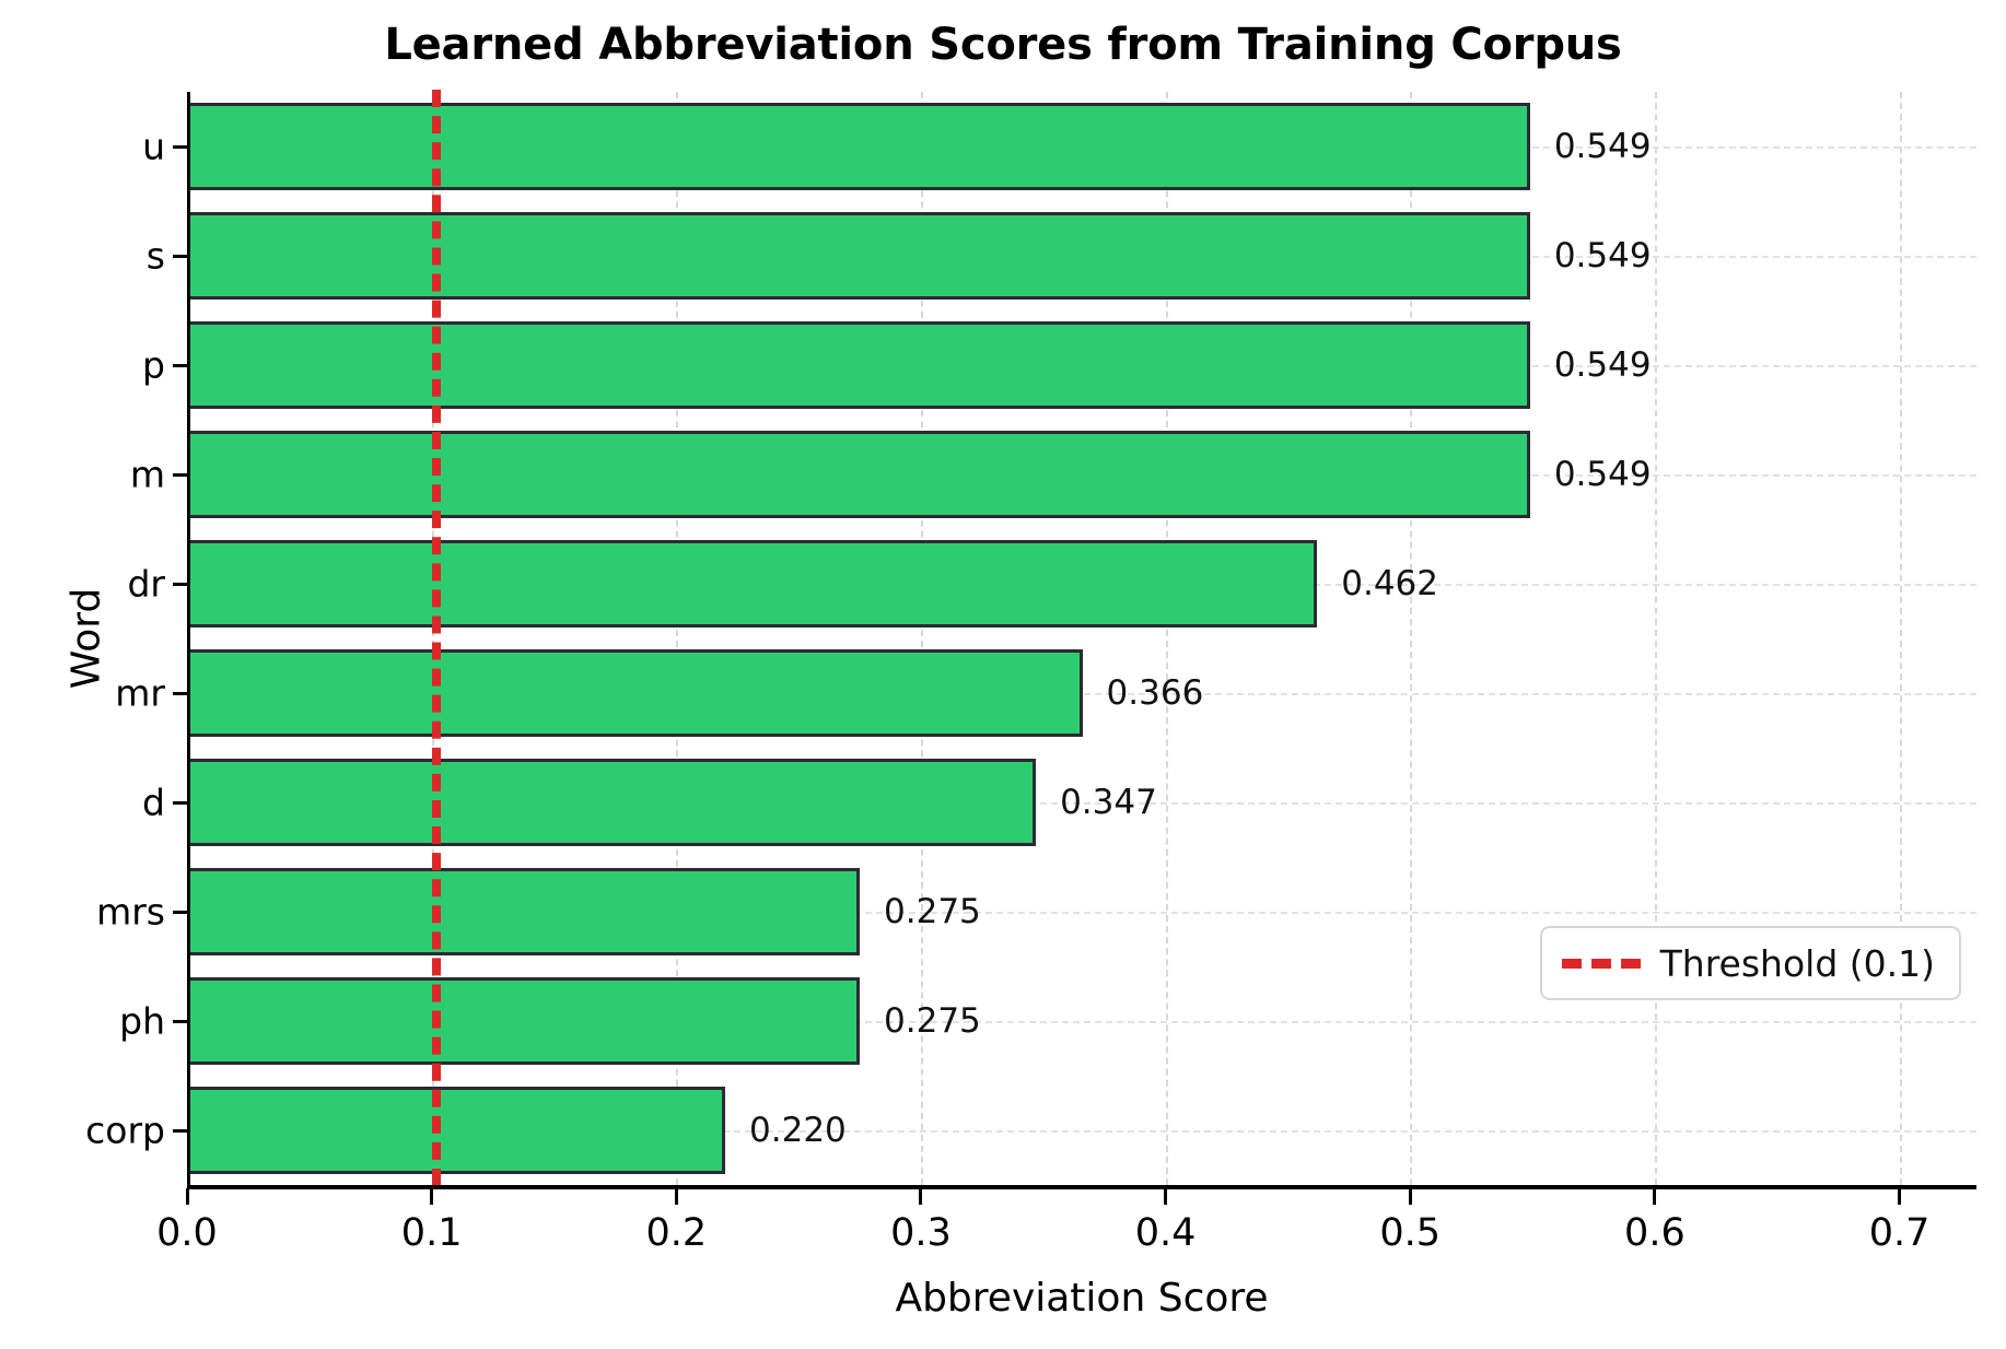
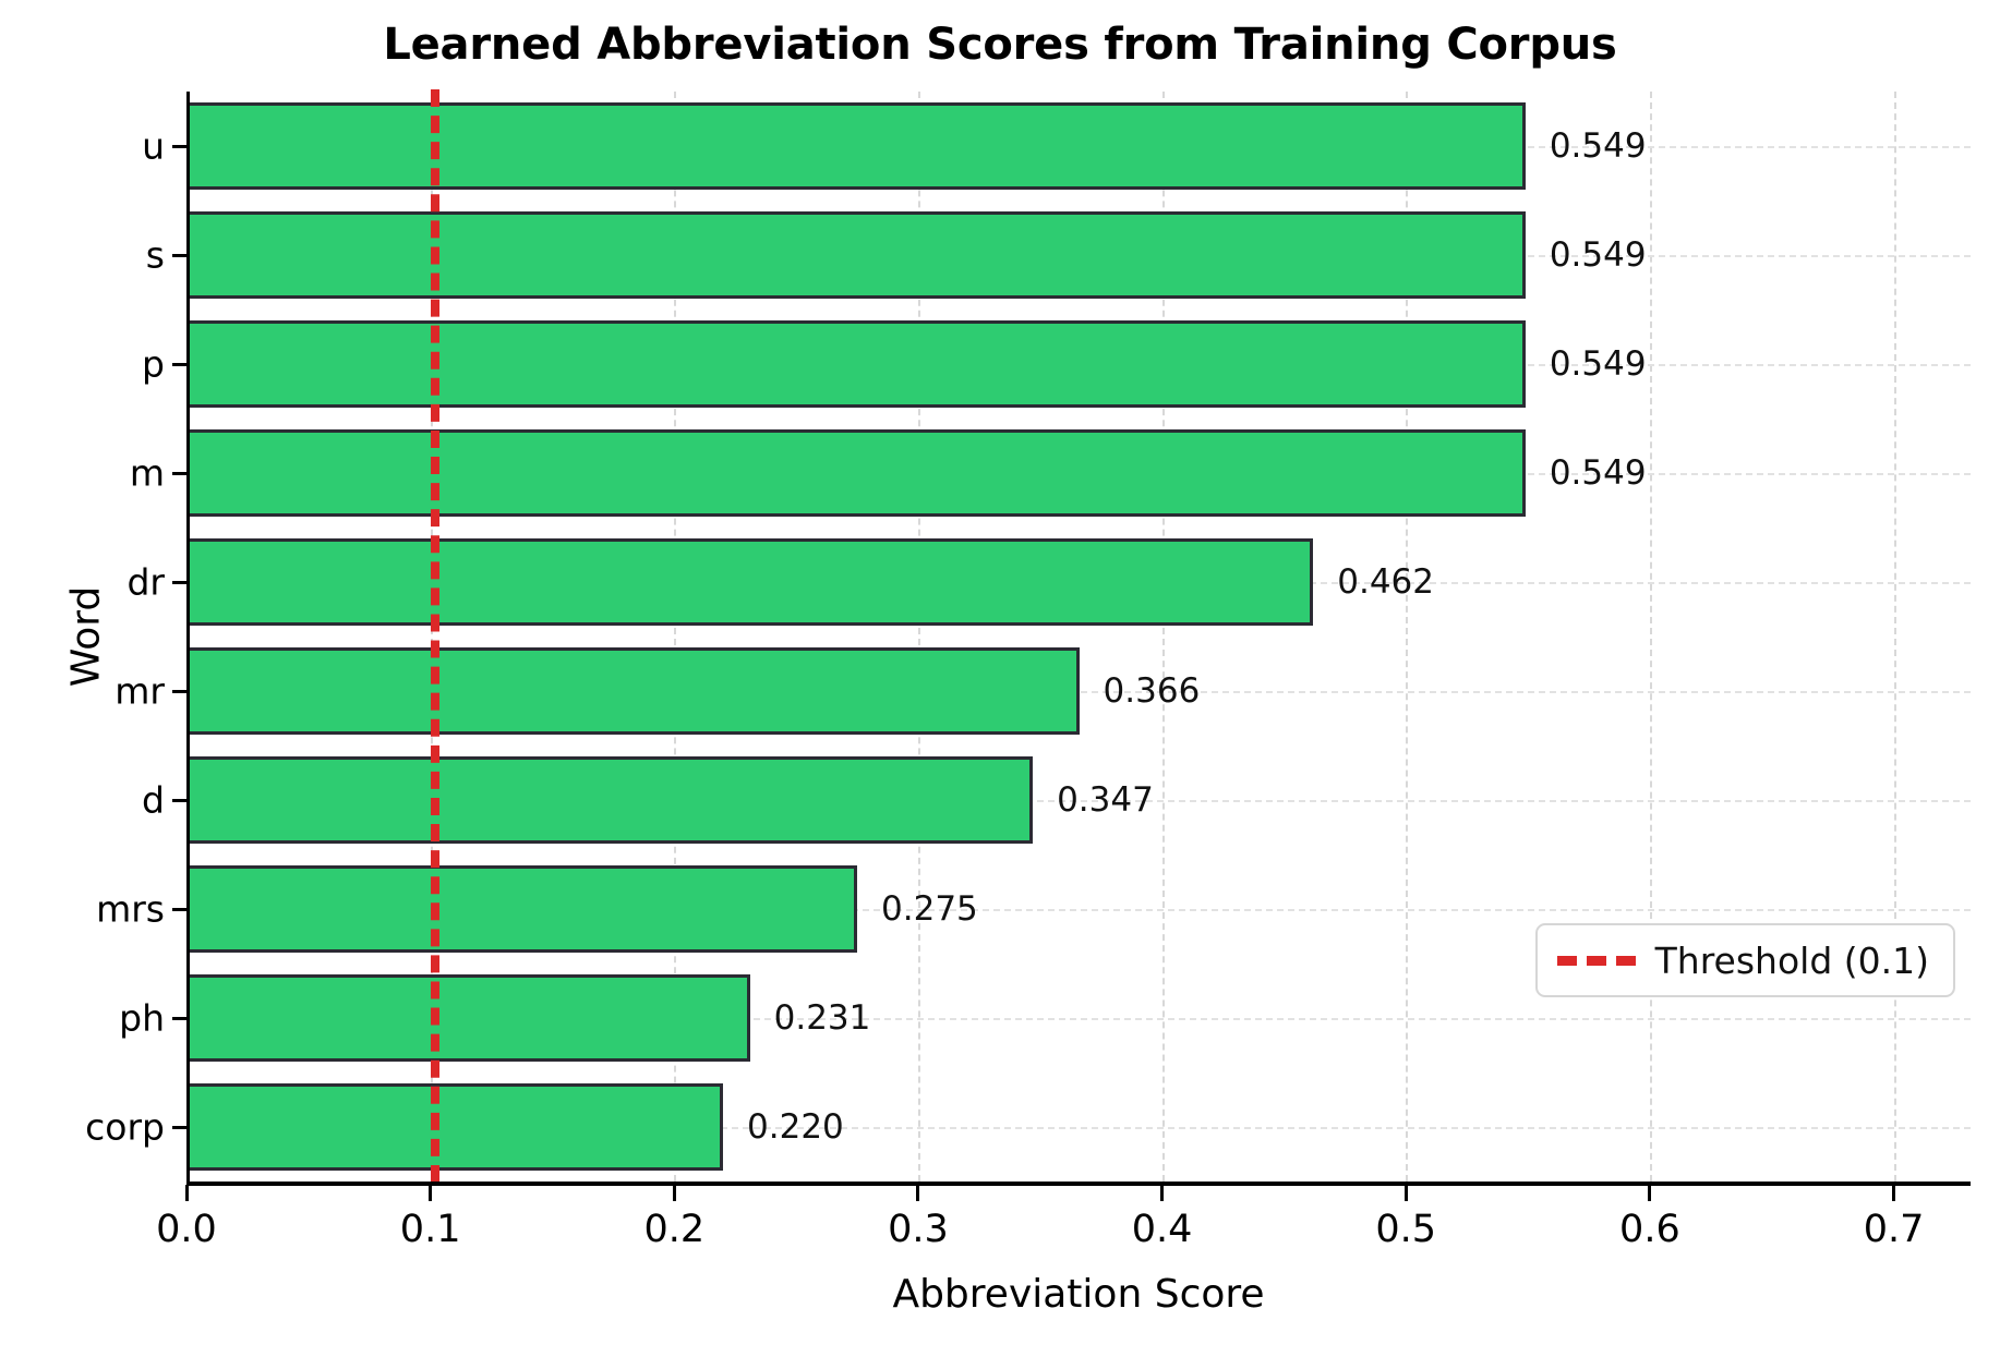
ph: 0.275 -> 0.231
